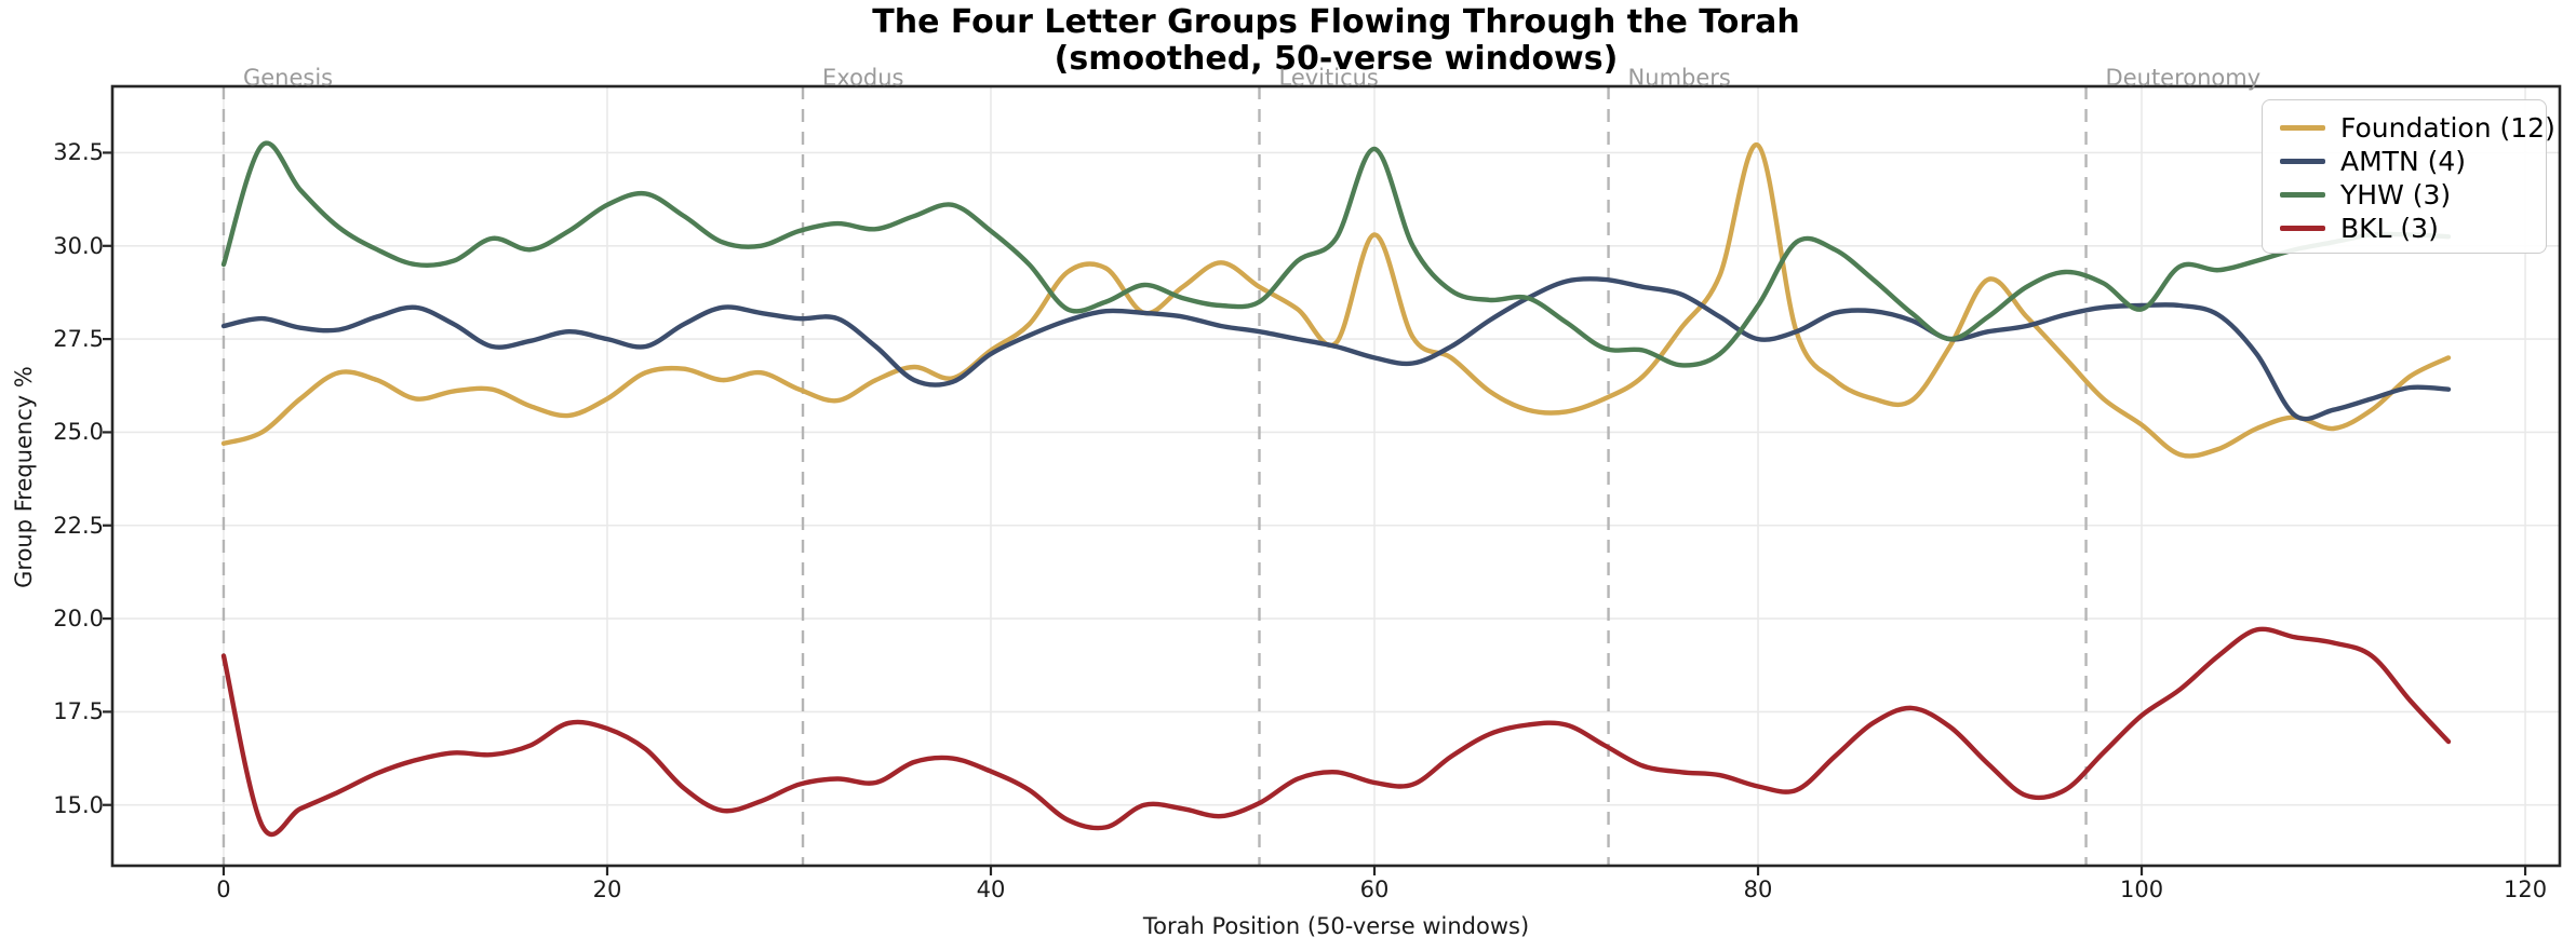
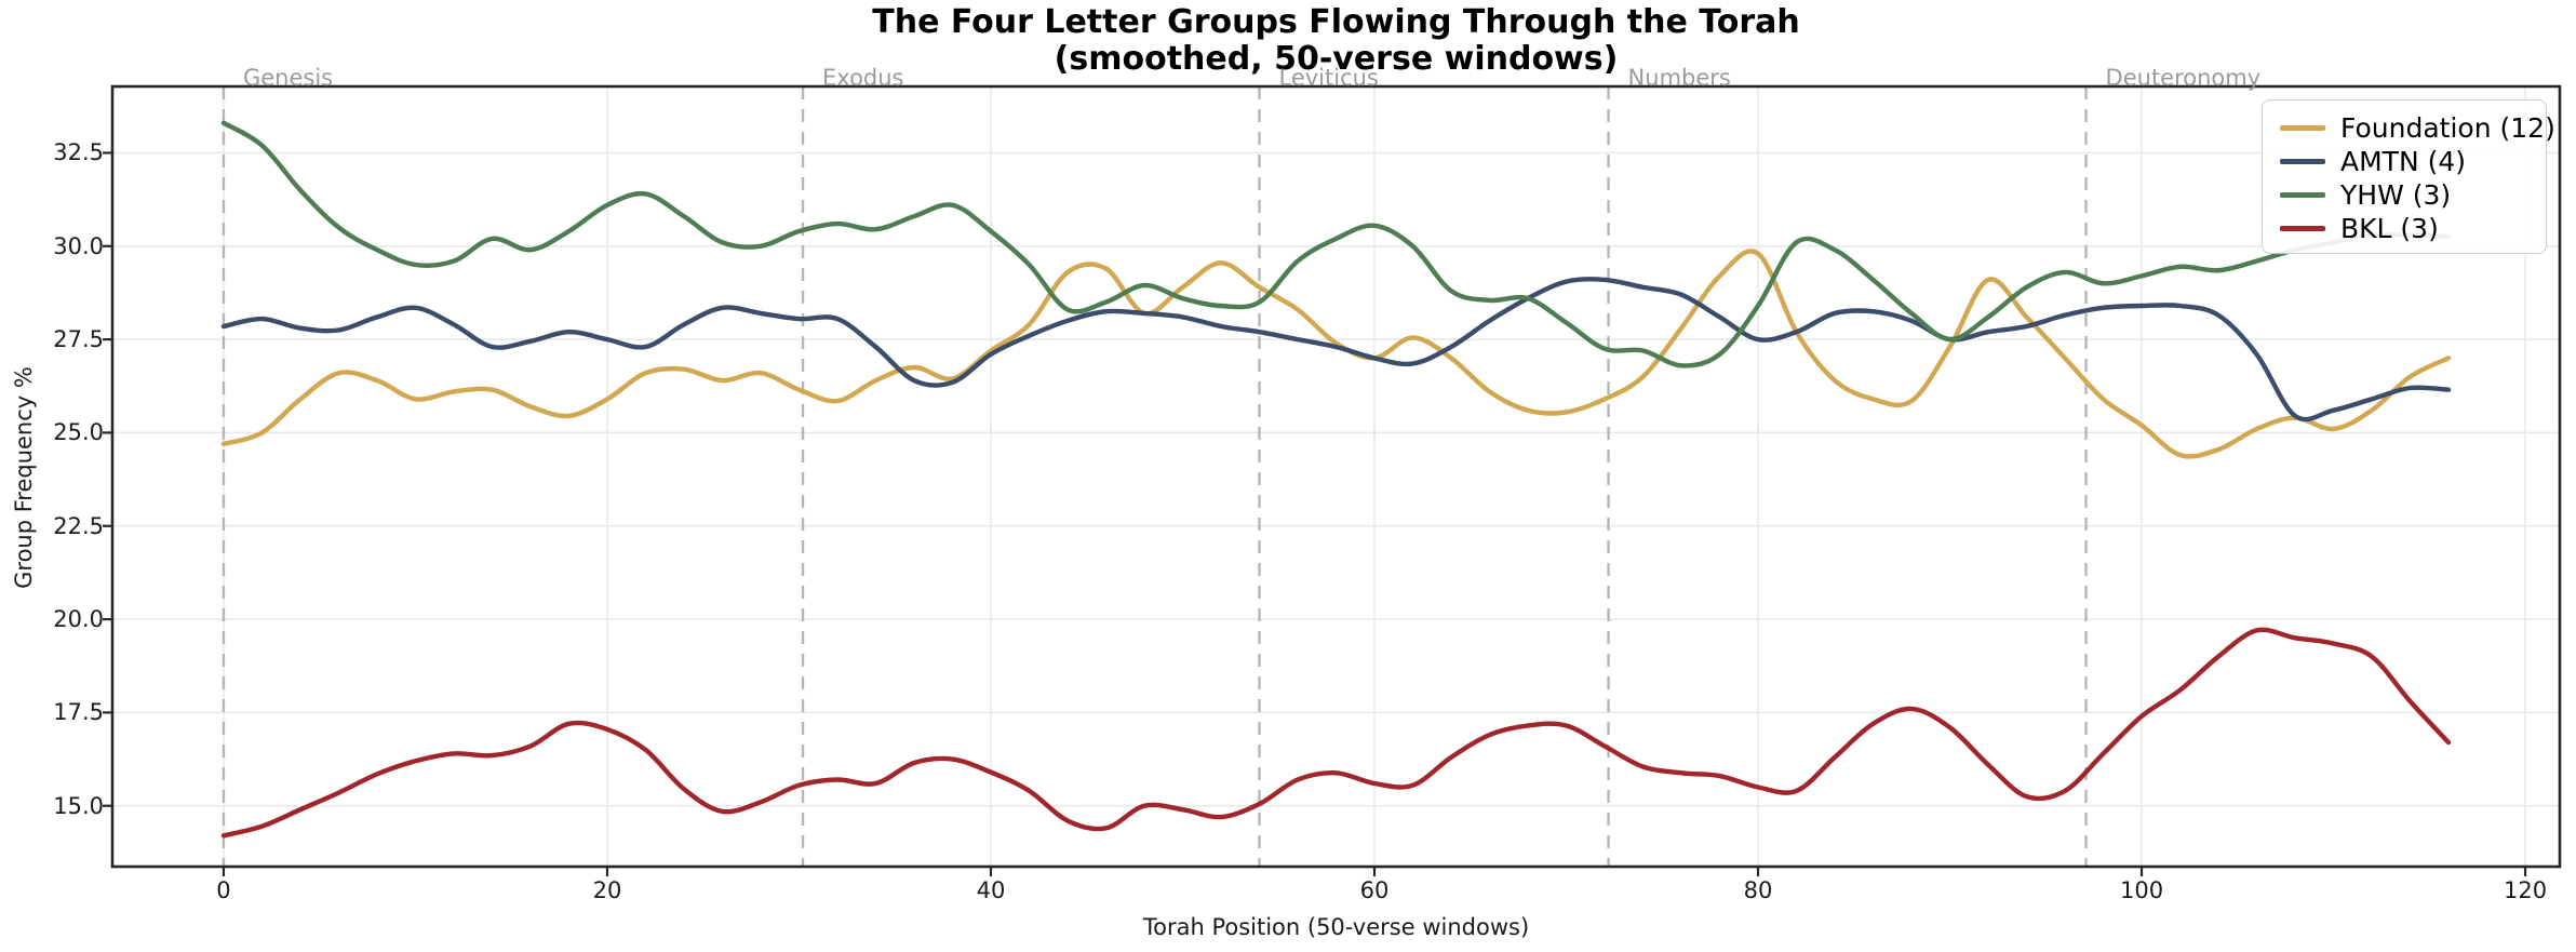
YHW (3)/0: 29.5 -> 33.3
BKL (3)/0: 19.0 -> 14.2
Foundation (12)/60: 30.3 -> 27.0
YHW (3)/60: 32.6 -> 30.6
Foundation (12)/80: 32.7 -> 29.8
YHW (3)/100: 28.3 -> 29.2
